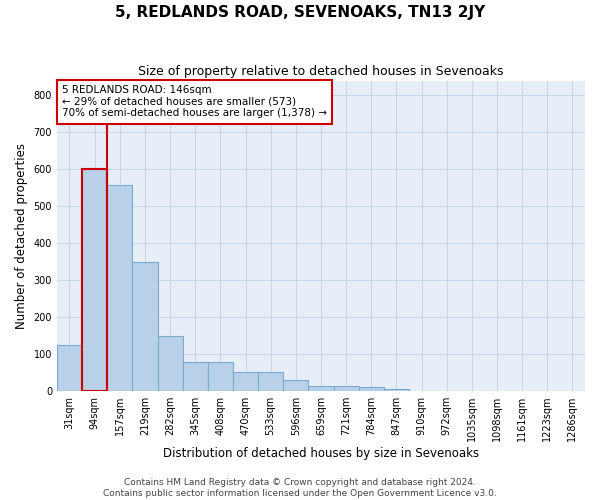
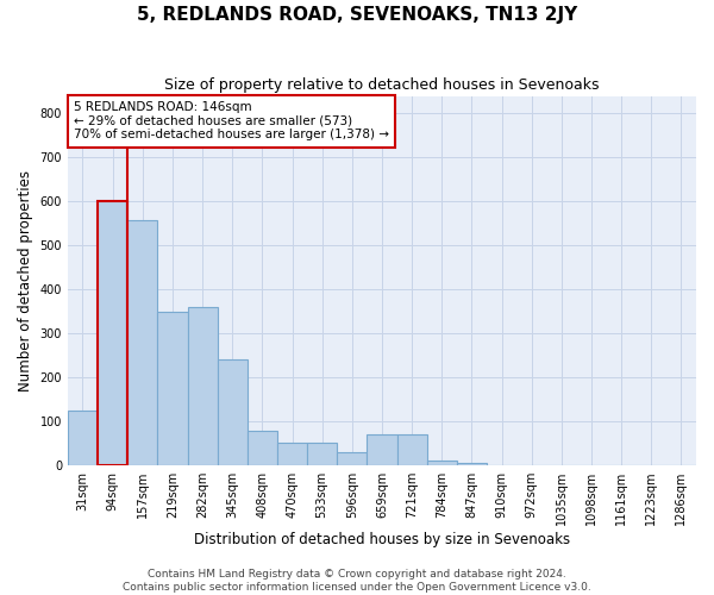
282sqm: 148 -> 360
345sqm: 78 -> 240
659sqm: 15 -> 70
721sqm: 14 -> 70
